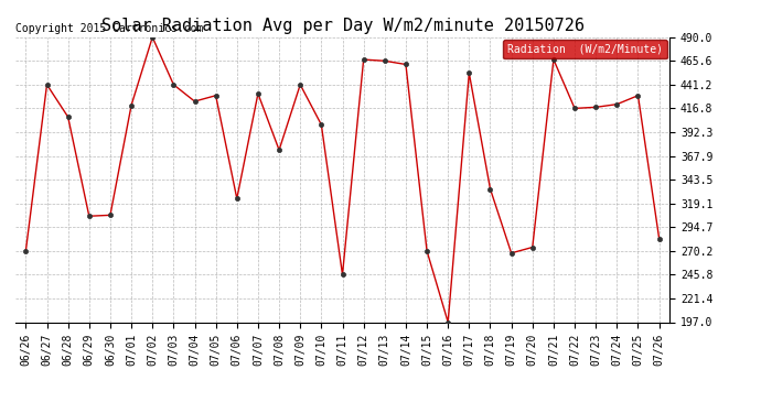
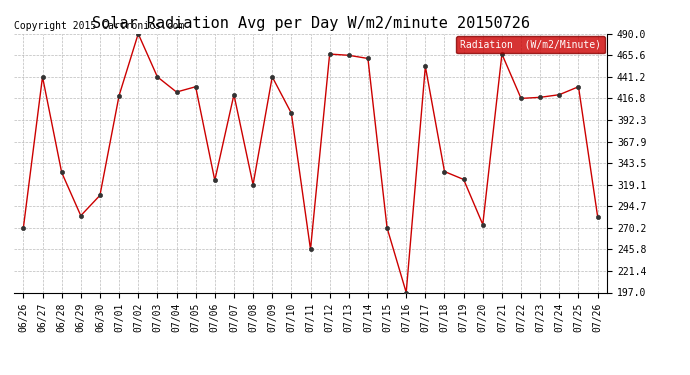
06/28: 408 -> 333
06/29: 306 -> 284
07/07: 432 -> 421
07/08: 374 -> 319
07/19: 268 -> 325
